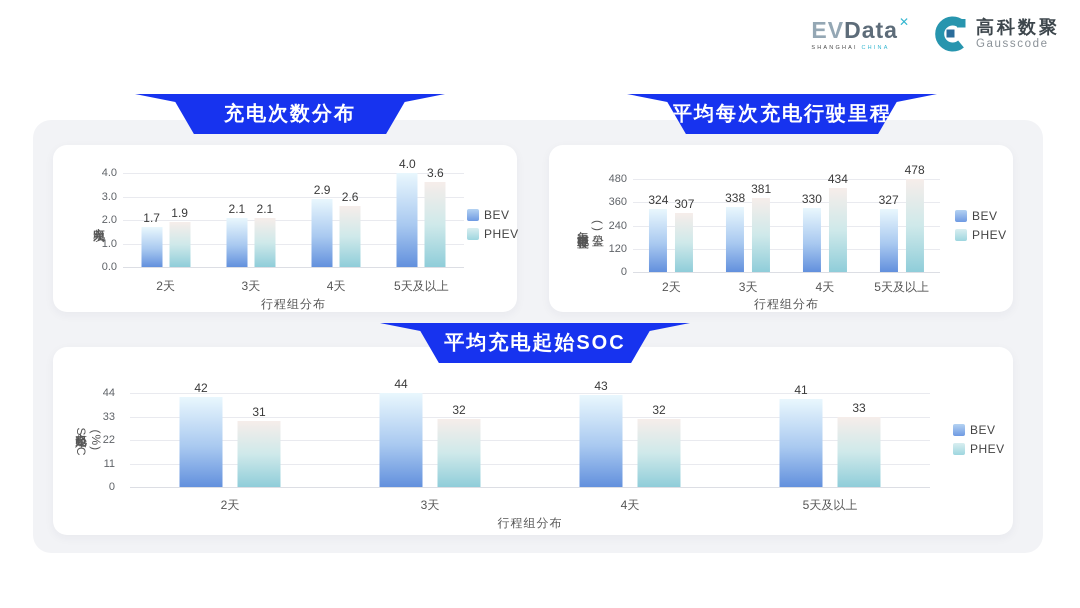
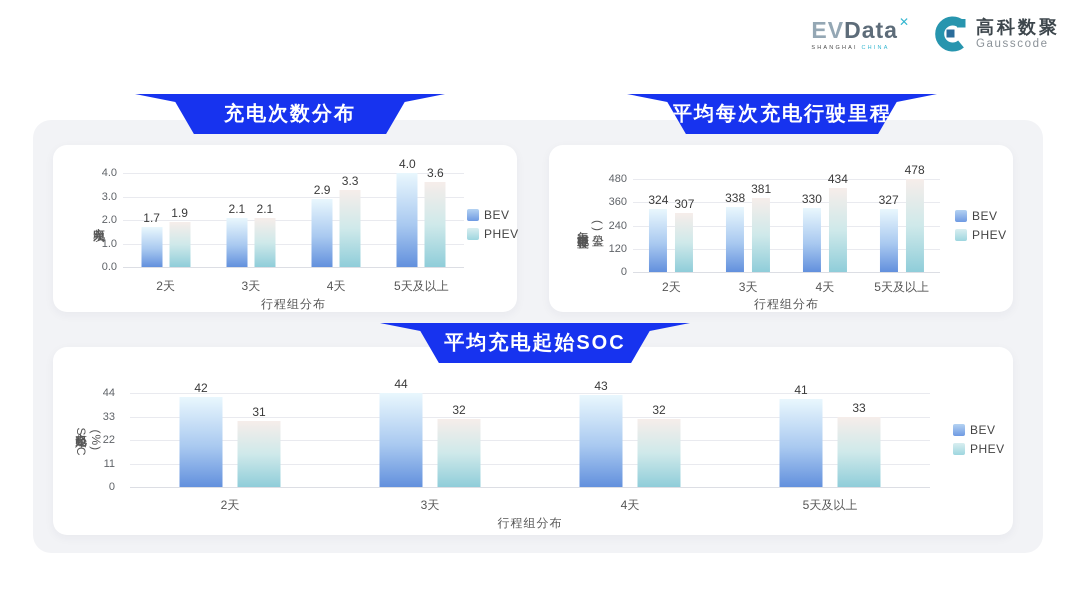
充电次数分布/PHEV/4天: 2.6 -> 3.3
